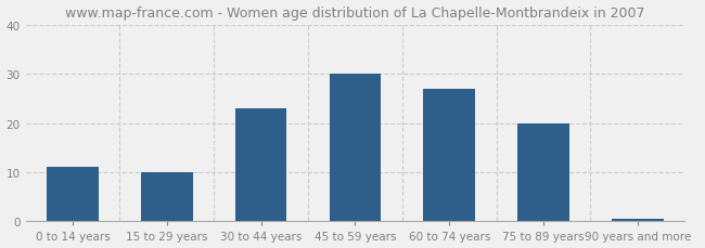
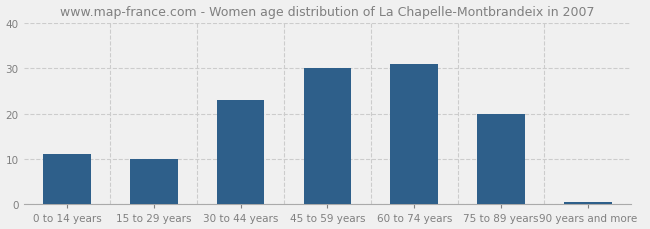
60 to 74 years: 27.0 -> 31.0
